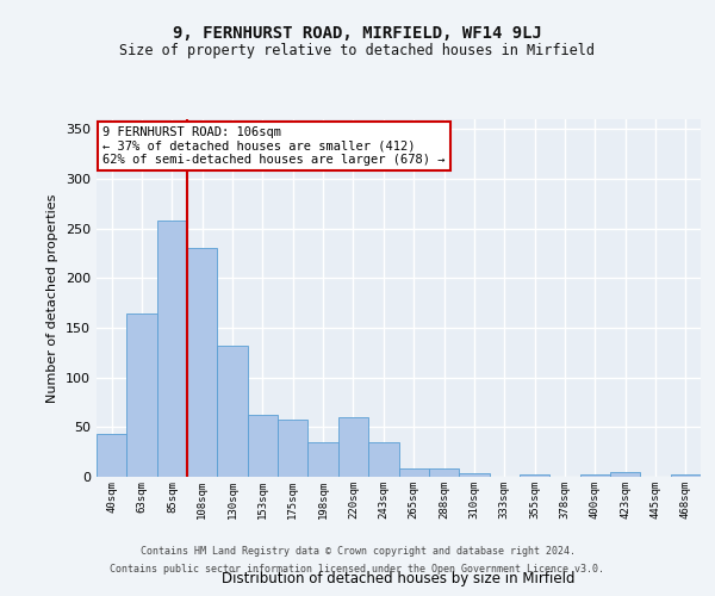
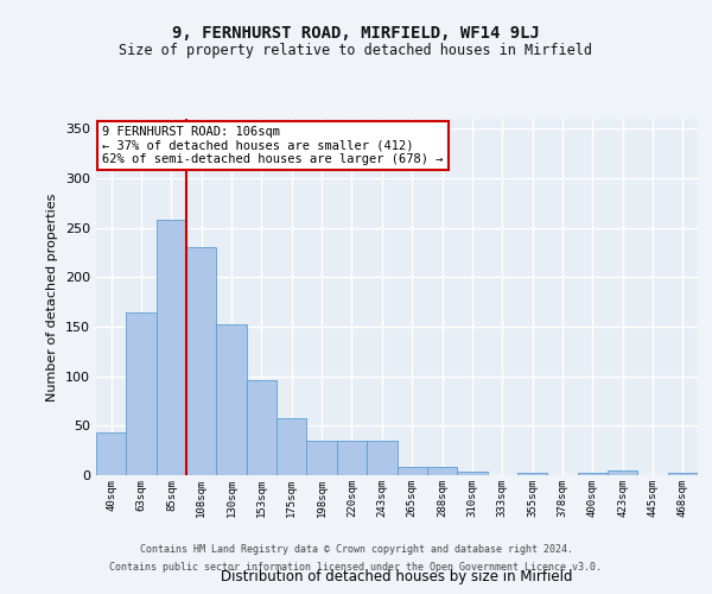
130sqm: 132 -> 153
153sqm: 62 -> 96
220sqm: 60 -> 35
